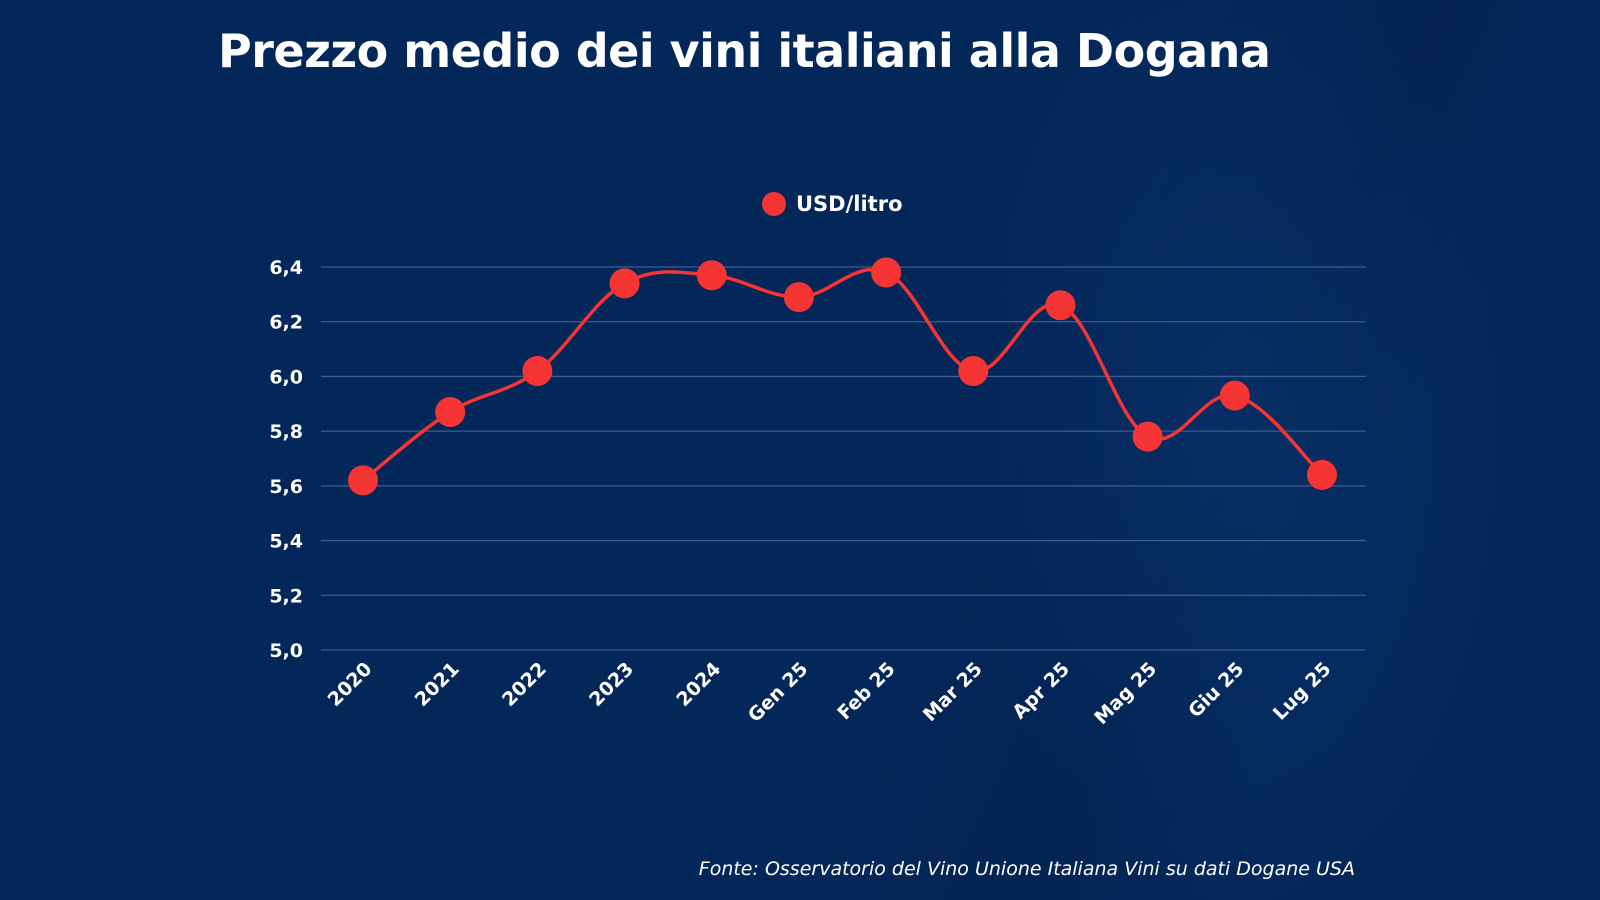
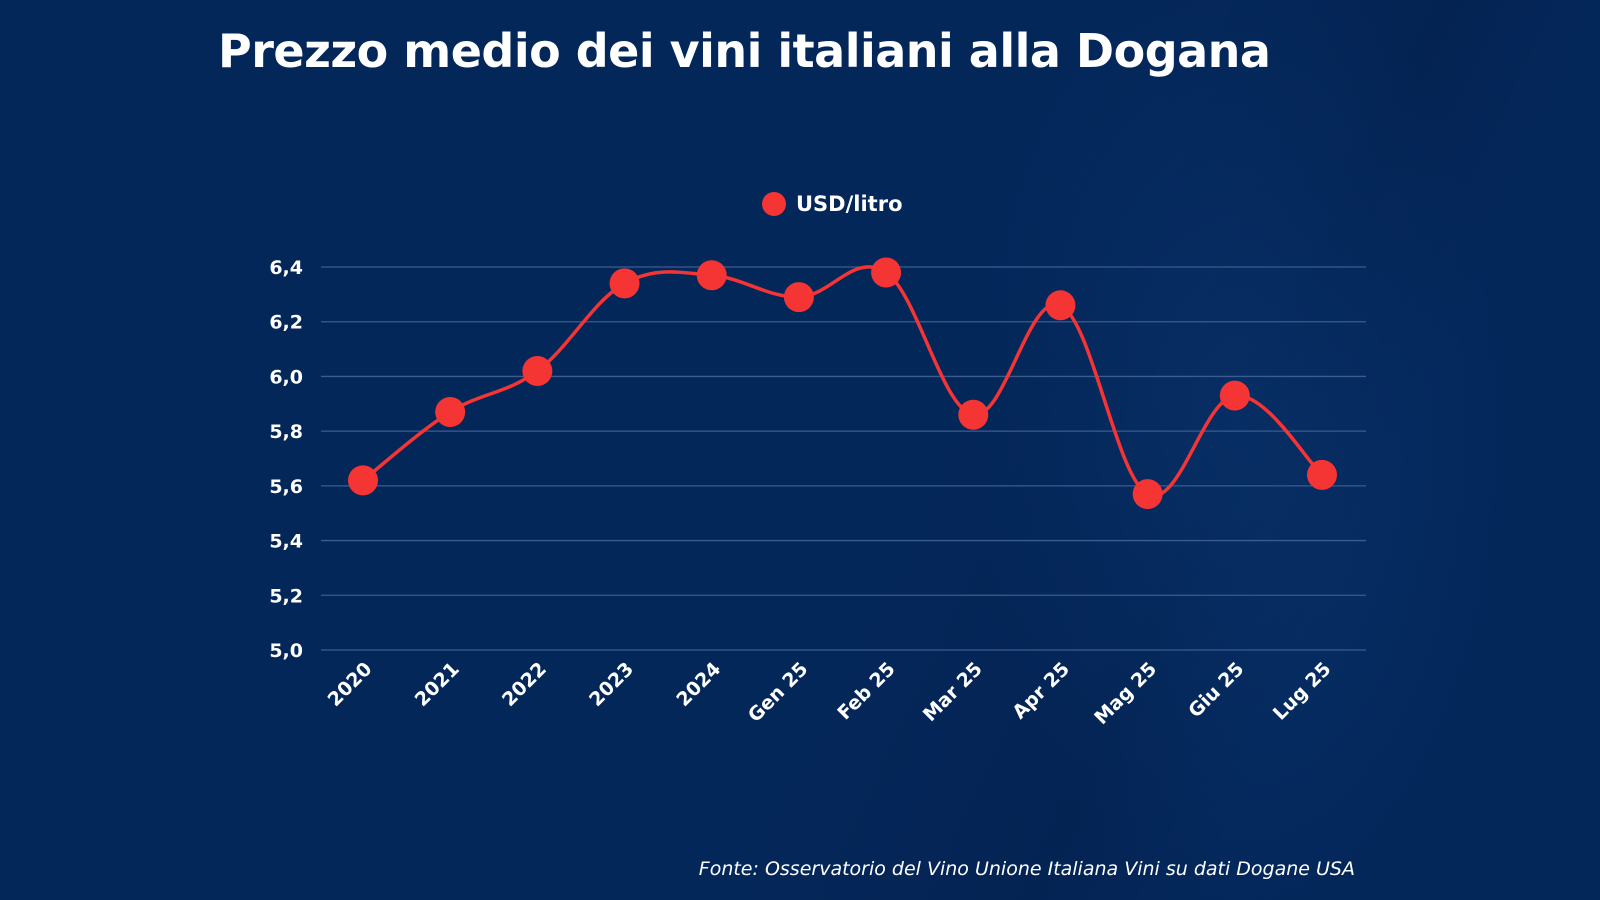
Mar 25: 6,02 -> 5,86
Mag 25: 5,78 -> 5,57
